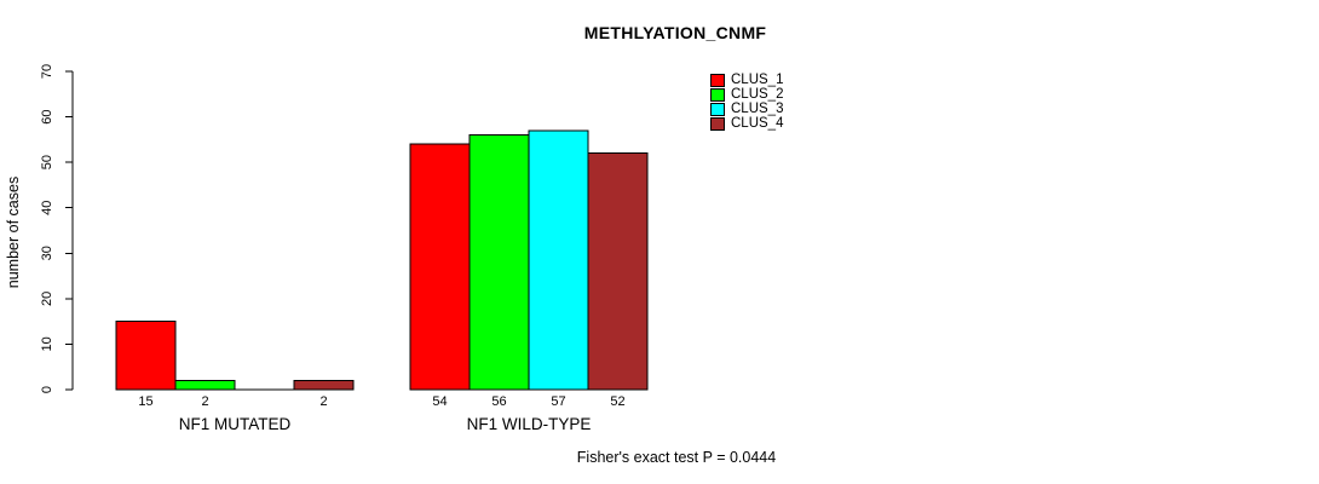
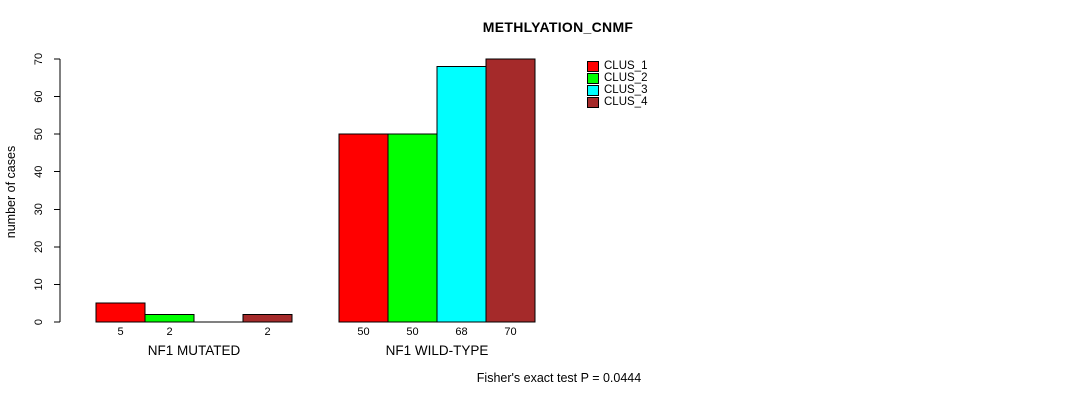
CLUS_1/NF1 MUTATED: 15 -> 5
CLUS_1/NF1 WILD-TYPE: 54 -> 50
CLUS_2/NF1 WILD-TYPE: 56 -> 50
CLUS_3/NF1 WILD-TYPE: 57 -> 68
CLUS_4/NF1 WILD-TYPE: 52 -> 70
